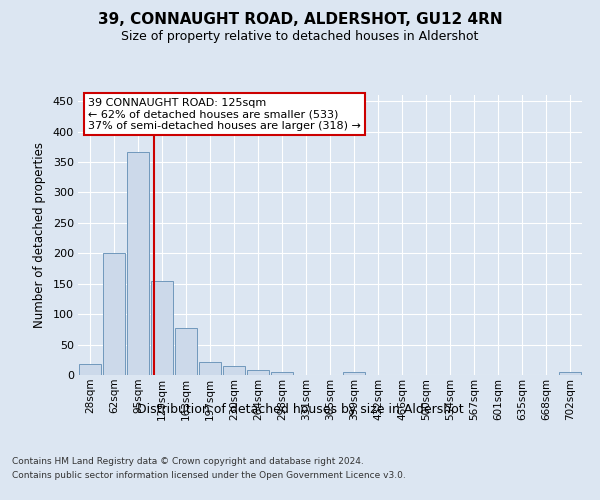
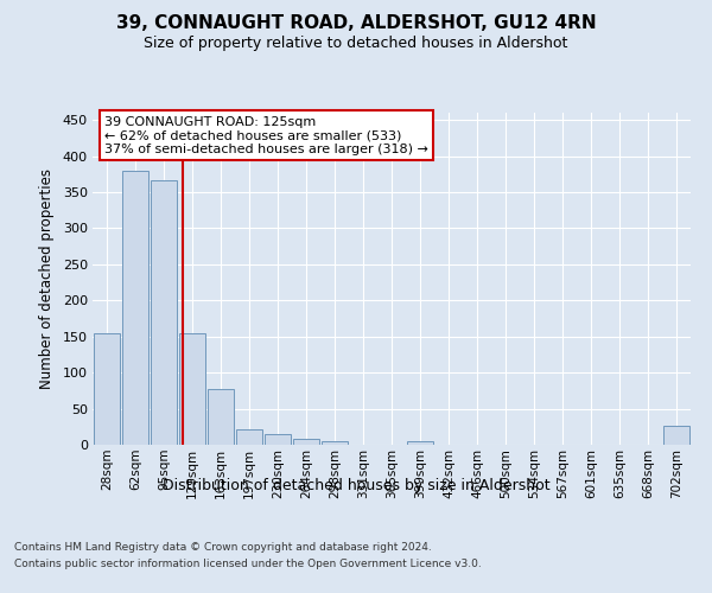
28sqm: 18 -> 154
62sqm: 201 -> 380
702sqm: 5 -> 26
